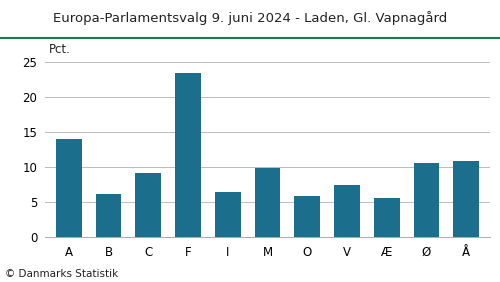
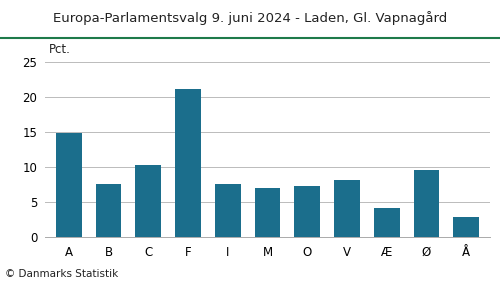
A: 14.0 -> 14.8
B: 6.2 -> 7.5
C: 9.2 -> 10.3
F: 23.4 -> 21.1
I: 6.4 -> 7.6
M: 9.8 -> 7.0
O: 5.8 -> 7.3
V: 7.4 -> 8.2
Æ: 5.6 -> 4.1
Ø: 10.6 -> 9.6
Å: 10.8 -> 2.9
